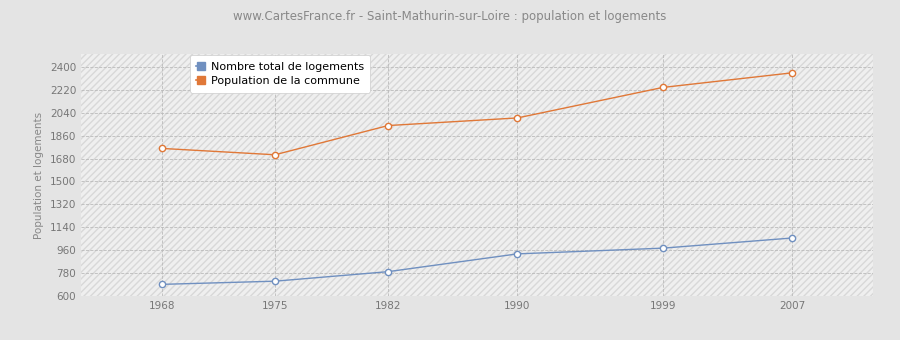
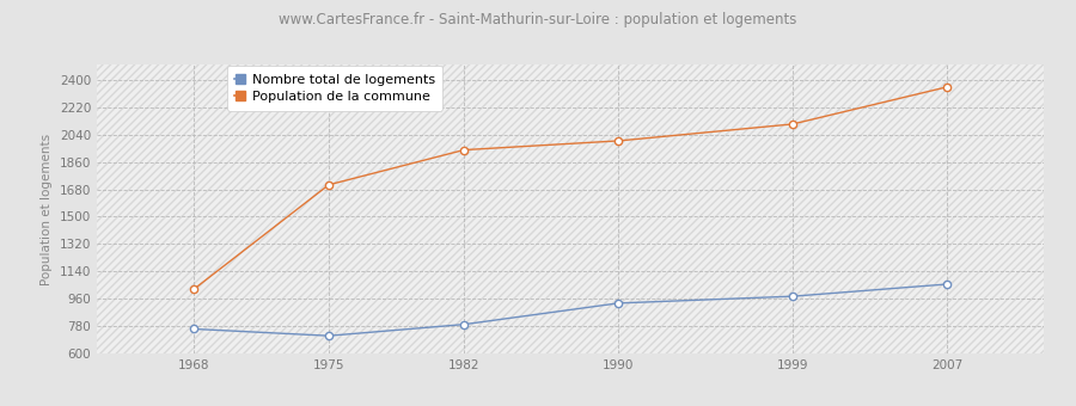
Nombre total de logements/1968: 690 -> 760
Population de la commune/1968: 1760 -> 1020
Population de la commune/1999: 2240 -> 2110
